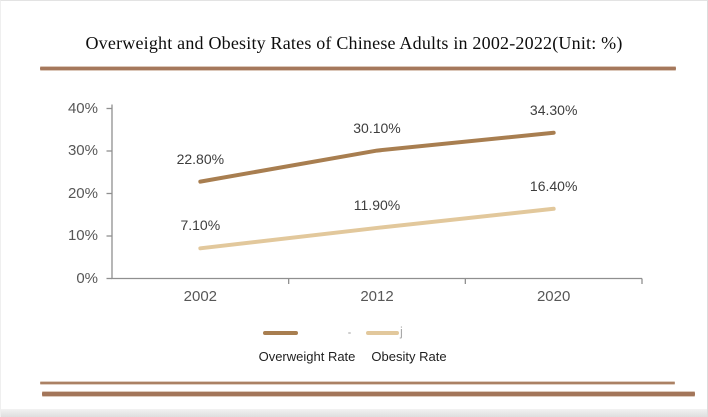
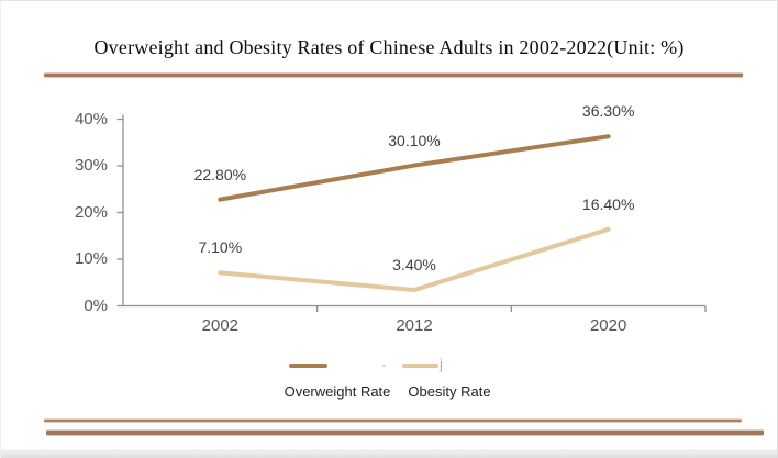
Obesity Rate/2012: 11.90% -> 3.40%
Overweight Rate/2020: 34.30% -> 36.30%
